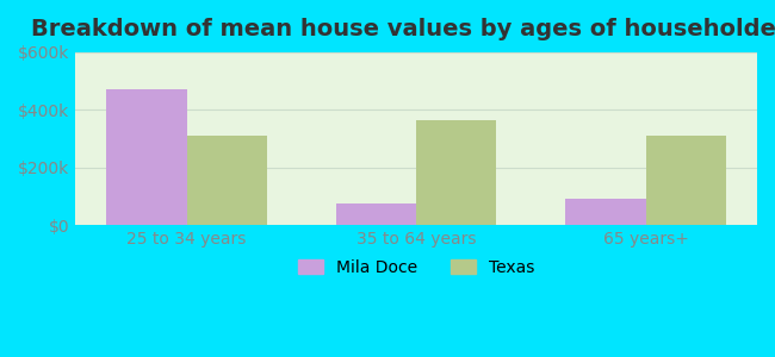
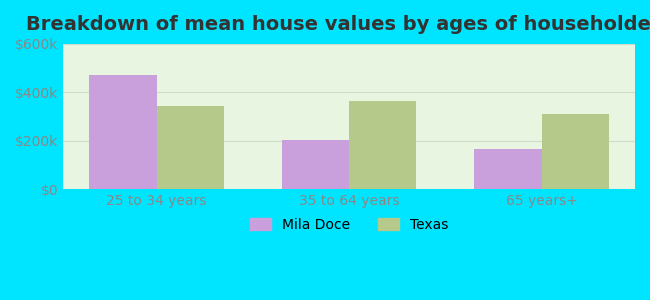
Texas/25 to 34 years: $310k -> $345k
Mila Doce/35 to 64 years: $75k -> $205k
Mila Doce/65 years+: $90k -> $165k
